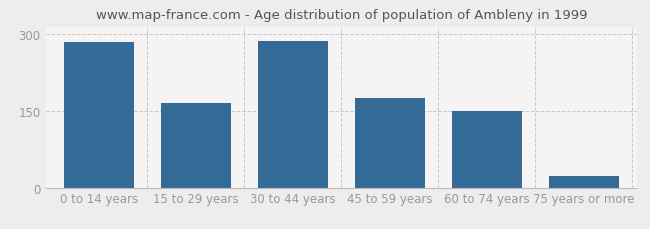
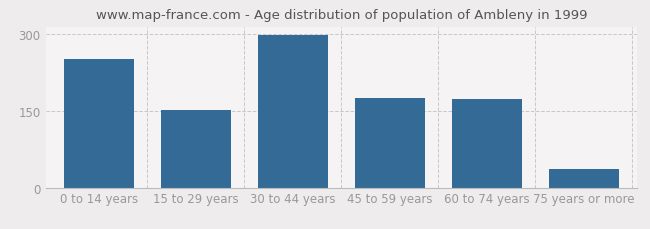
0 to 14 years: 284 -> 252
15 to 29 years: 165 -> 152
30 to 44 years: 287 -> 298
60 to 74 years: 149 -> 174
75 years or more: 22 -> 36
